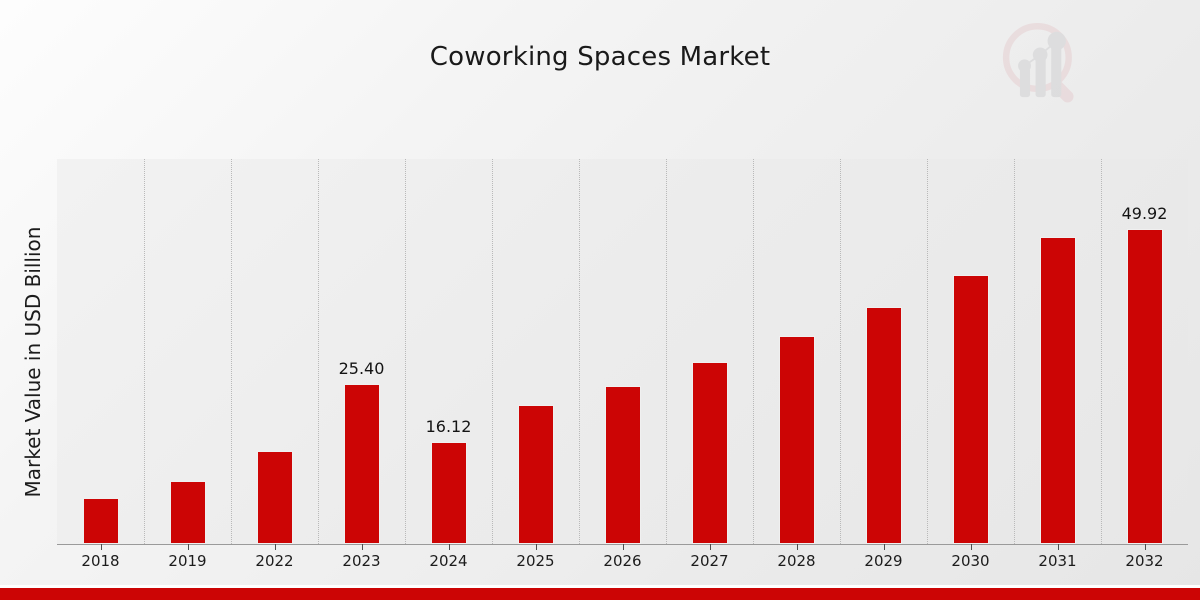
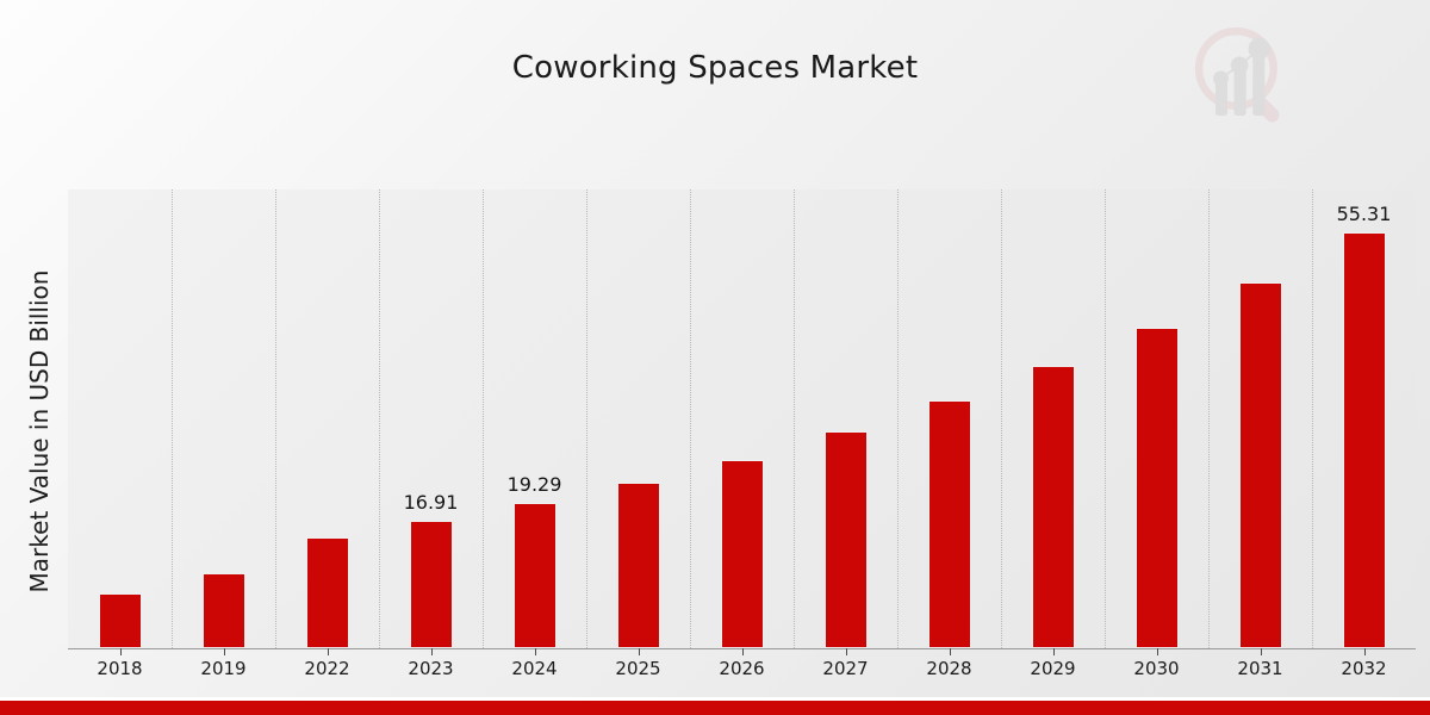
2023: 25.40 -> 16.91
2024: 16.12 -> 19.29
2032: 49.92 -> 55.31
